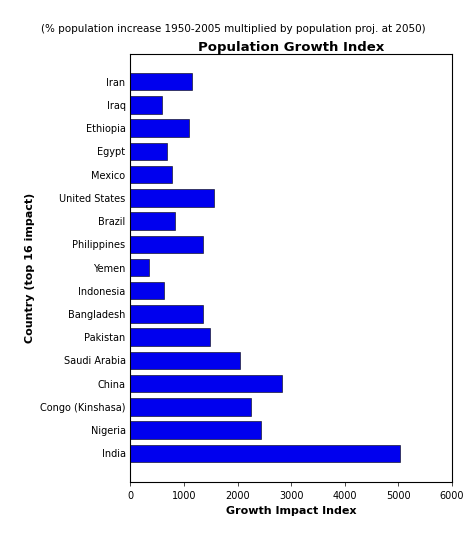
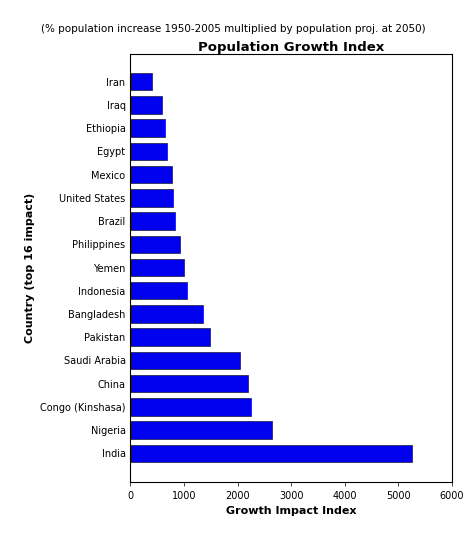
Iran: 1140 -> 410
Ethiopia: 1100 -> 650
United States: 1560 -> 800
Philippines: 1360 -> 930
Yemen: 340 -> 1000
Indonesia: 620 -> 1060
China: 2820 -> 2200
Nigeria: 2440 -> 2650
India: 5020 -> 5250
